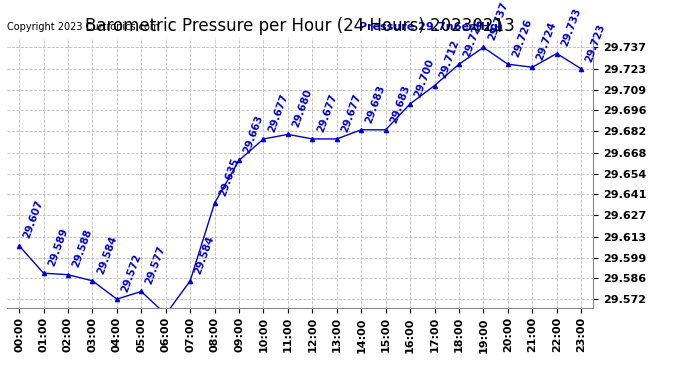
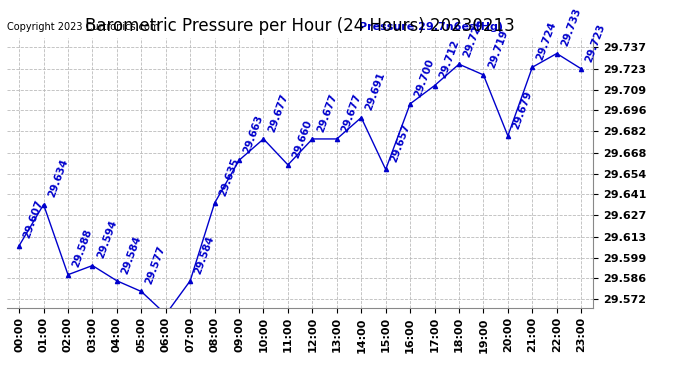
01:00: 29.589 -> 29.634
03:00: 29.584 -> 29.594
04:00: 29.572 -> 29.584
11:00: 29.680 -> 29.660
14:00: 29.683 -> 29.691
15:00: 29.683 -> 29.657
19:00: 29.737 -> 29.719
20:00: 29.726 -> 29.679
